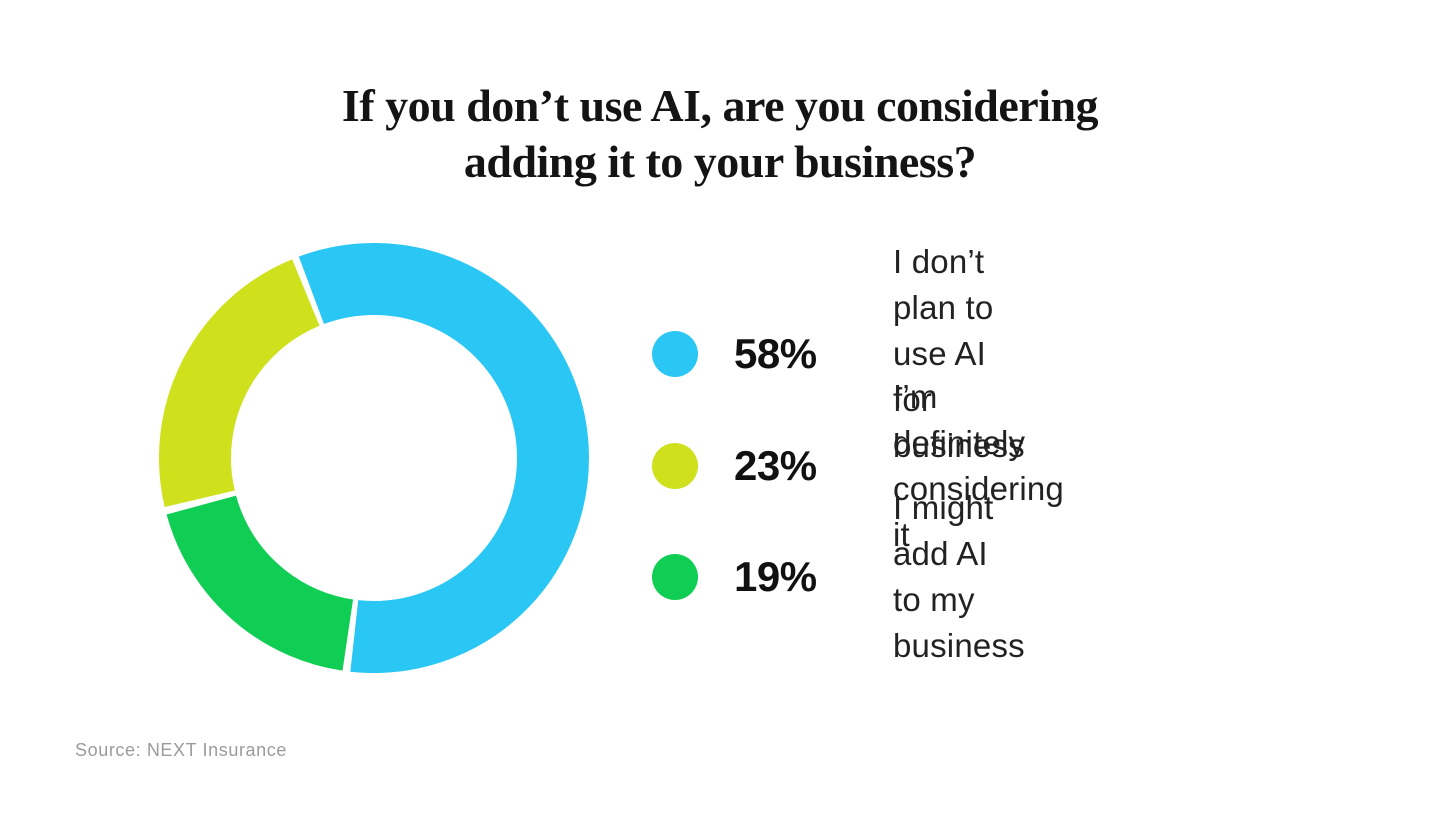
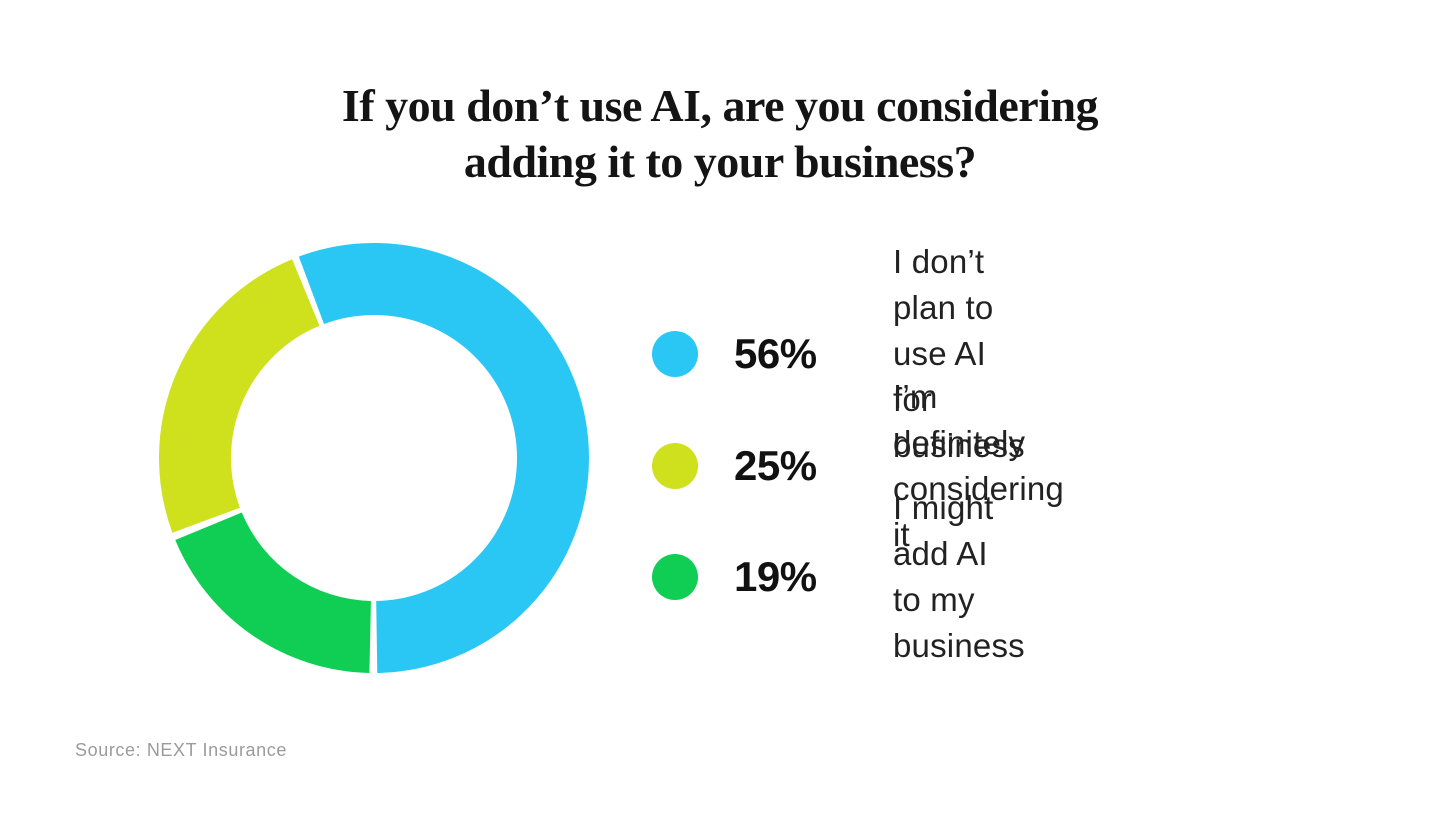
I don’t plan to use AI for business: 58% -> 56%
I’m definitely considering it: 23% -> 25%
